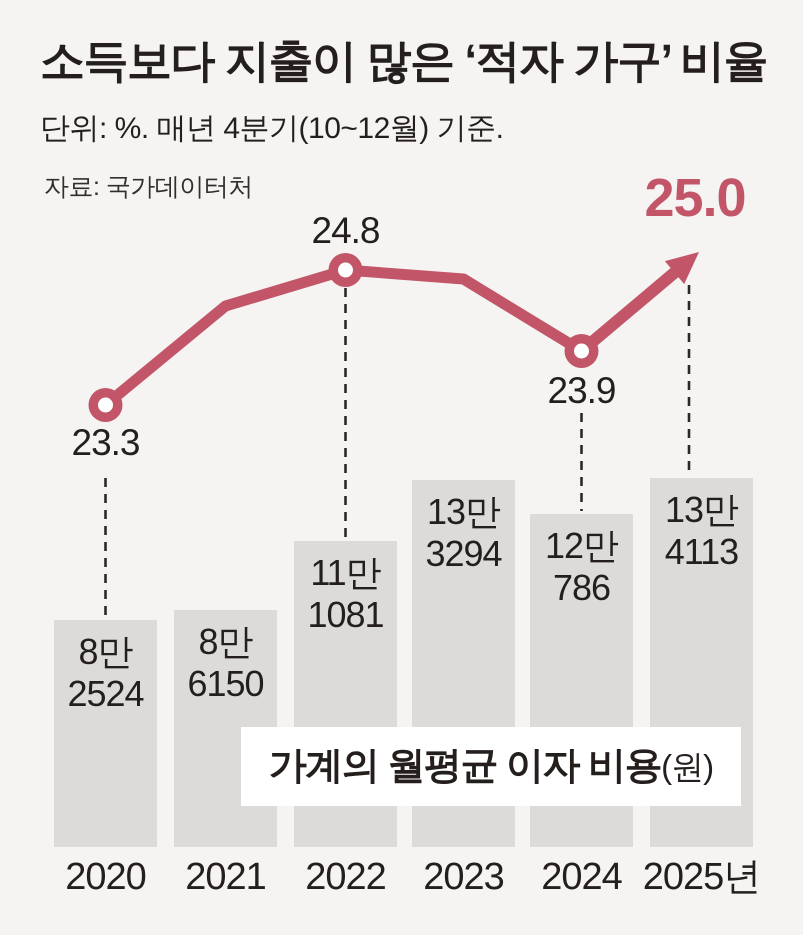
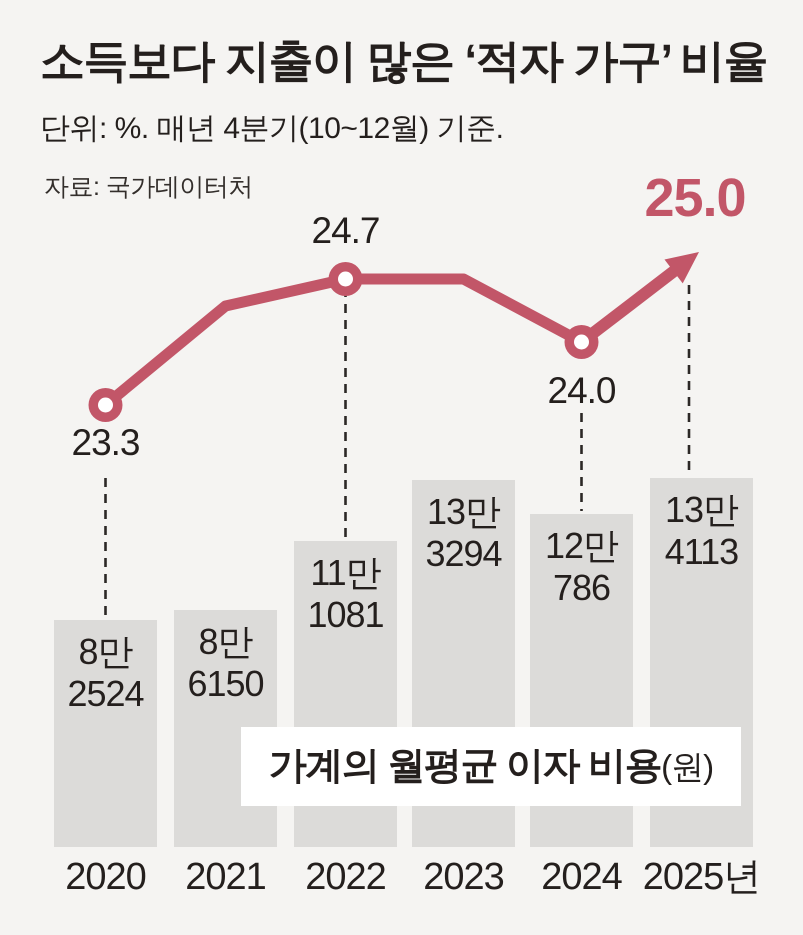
소득보다 지출이 많은 ‘적자 가구’ 비율/2022: 24.8 -> 24.7
소득보다 지출이 많은 ‘적자 가구’ 비율/2024: 23.9 -> 24.0
